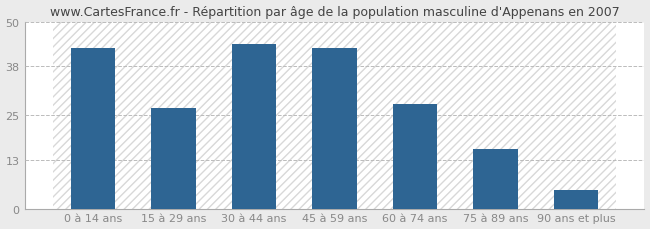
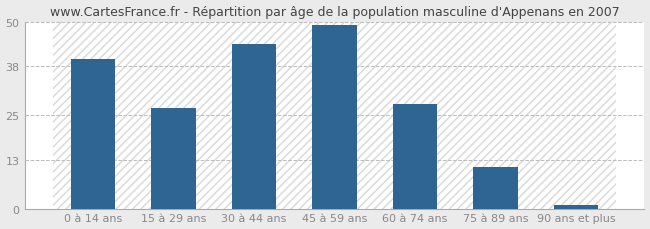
0 à 14 ans: 43 -> 40
45 à 59 ans: 43 -> 49
75 à 89 ans: 16 -> 11
90 ans et plus: 5 -> 1
